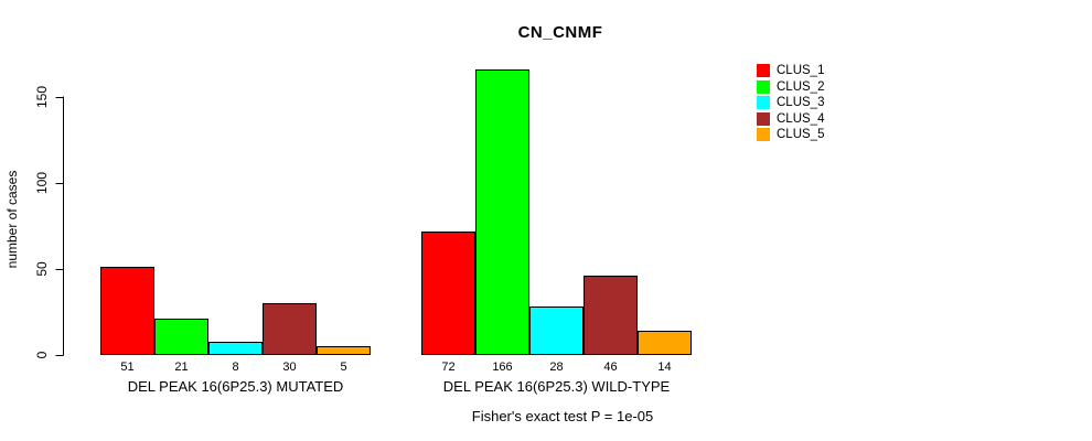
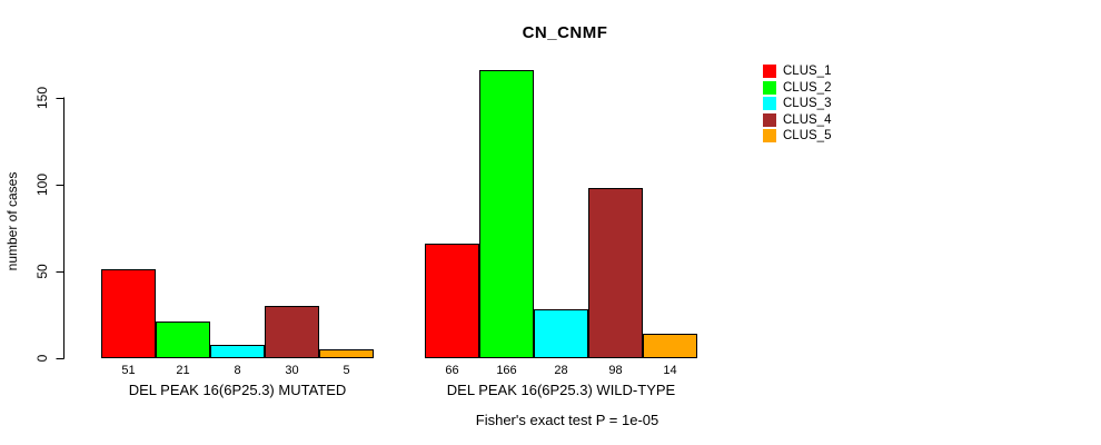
CLUS_1/DEL PEAK 16(6P25.3) WILD-TYPE: 72 -> 66
CLUS_4/DEL PEAK 16(6P25.3) WILD-TYPE: 46 -> 98
